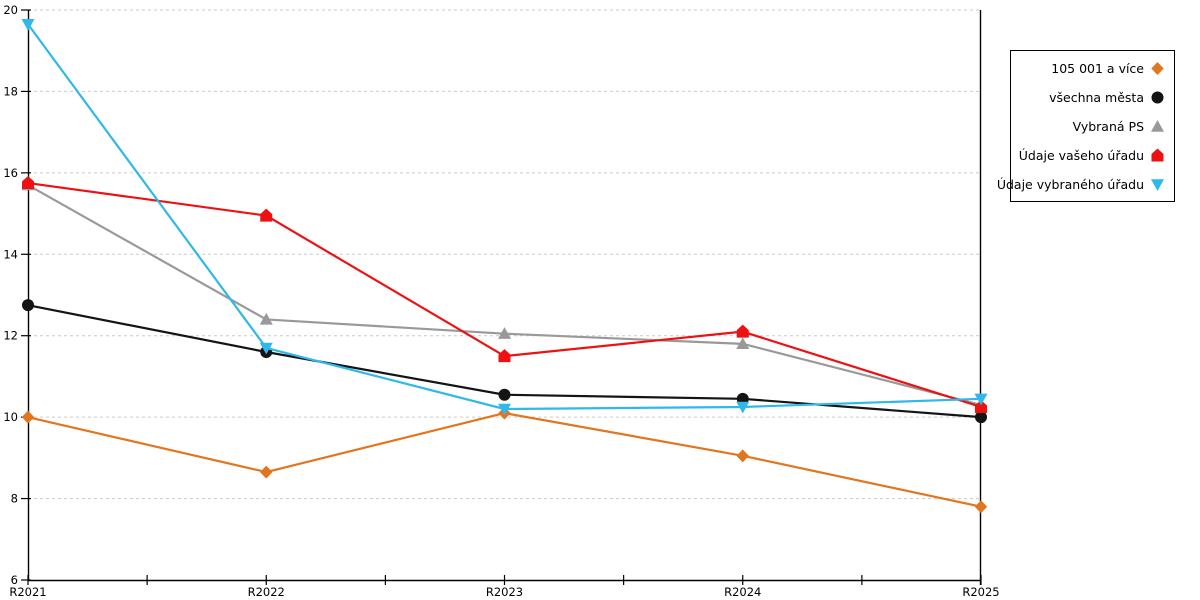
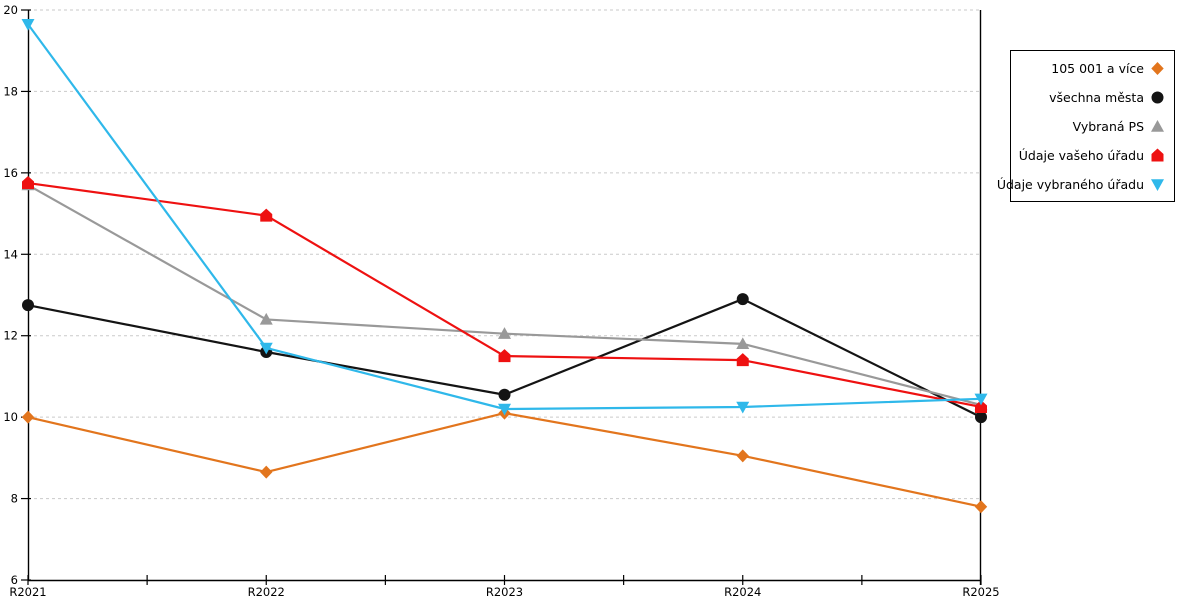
všechna města/R2024: 10.4 -> 12.9
Údaje vašeho úřadu/R2024: 12.1 -> 11.4
